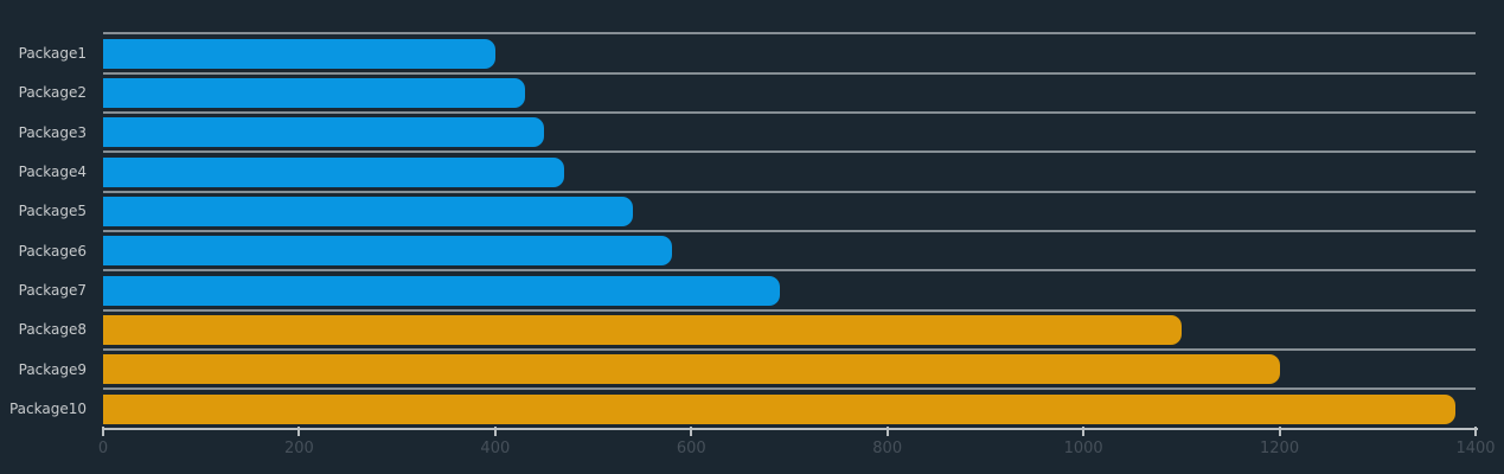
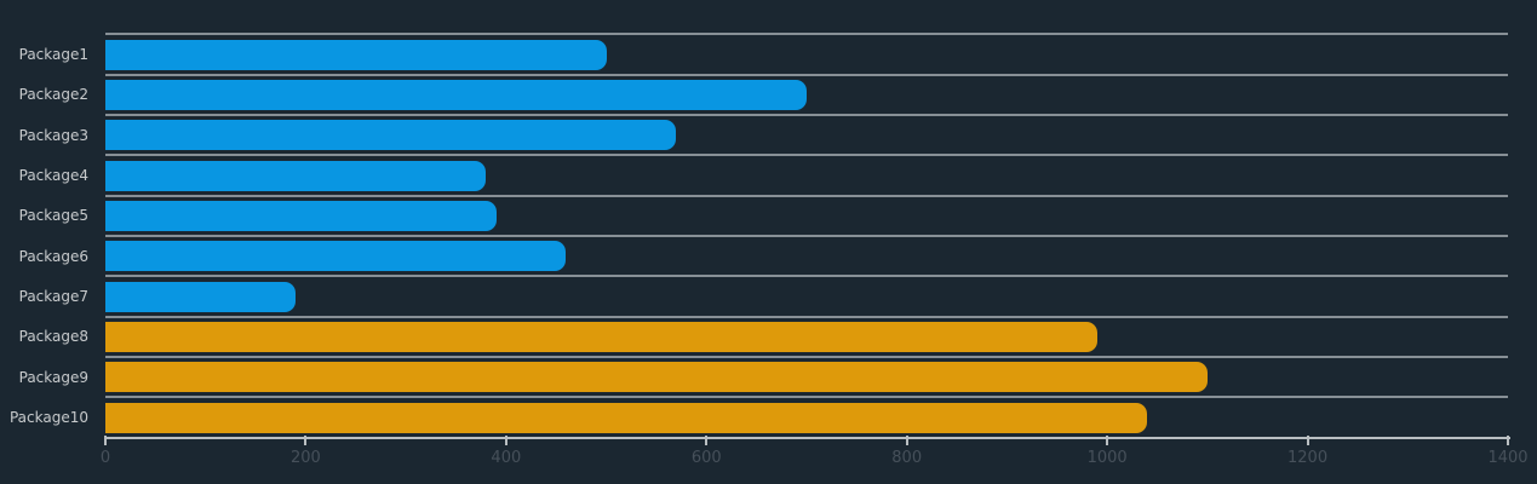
Package1: 400 -> 500
Package2: 430 -> 700
Package3: 450 -> 570
Package4: 470 -> 380
Package5: 540 -> 390
Package6: 580 -> 460
Package7: 690 -> 190
Package8: 1100 -> 990
Package9: 1200 -> 1100
Package10: 1380 -> 1040
